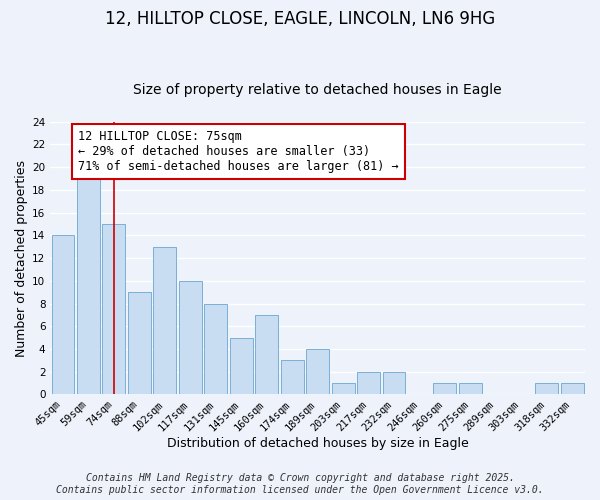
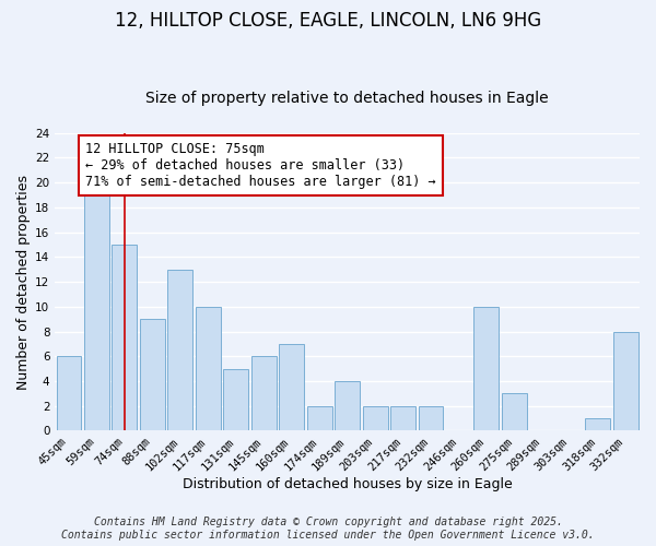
45sqm: 14 -> 6
131sqm: 8 -> 5
145sqm: 5 -> 6
174sqm: 3 -> 2
203sqm: 1 -> 2
260sqm: 1 -> 10
275sqm: 1 -> 3
332sqm: 1 -> 8
